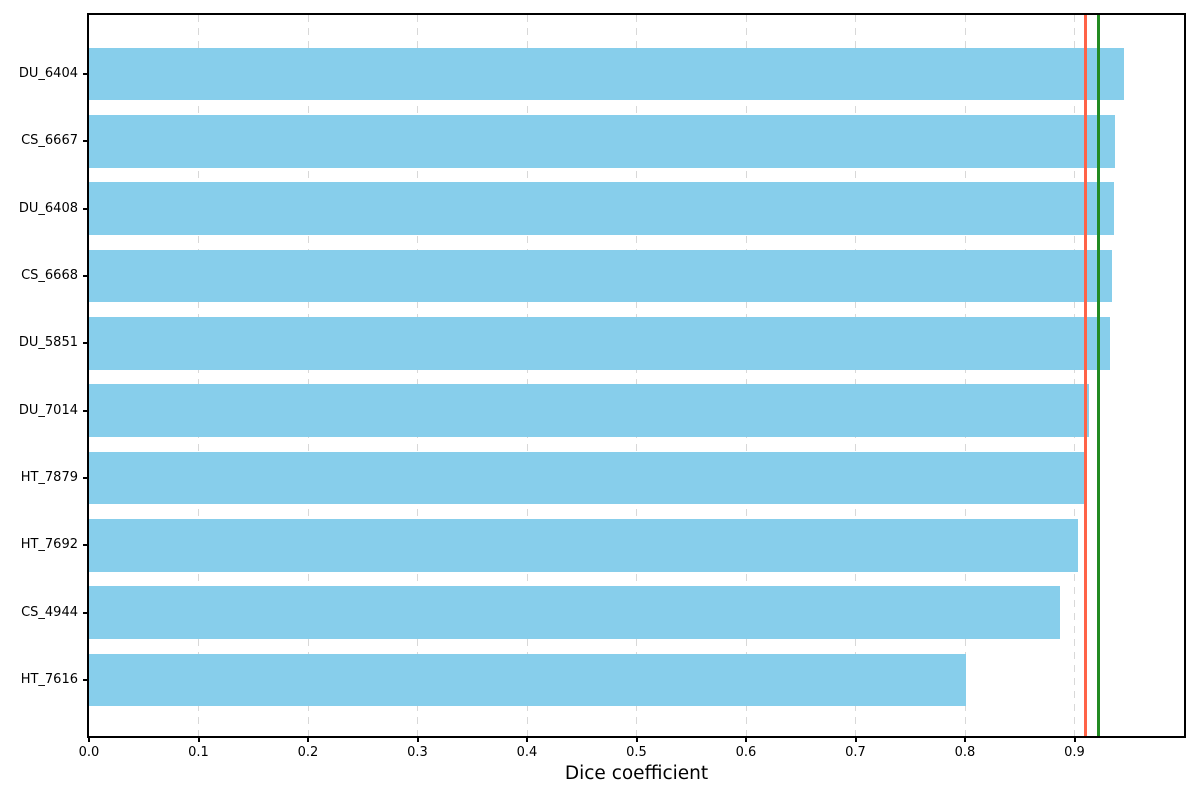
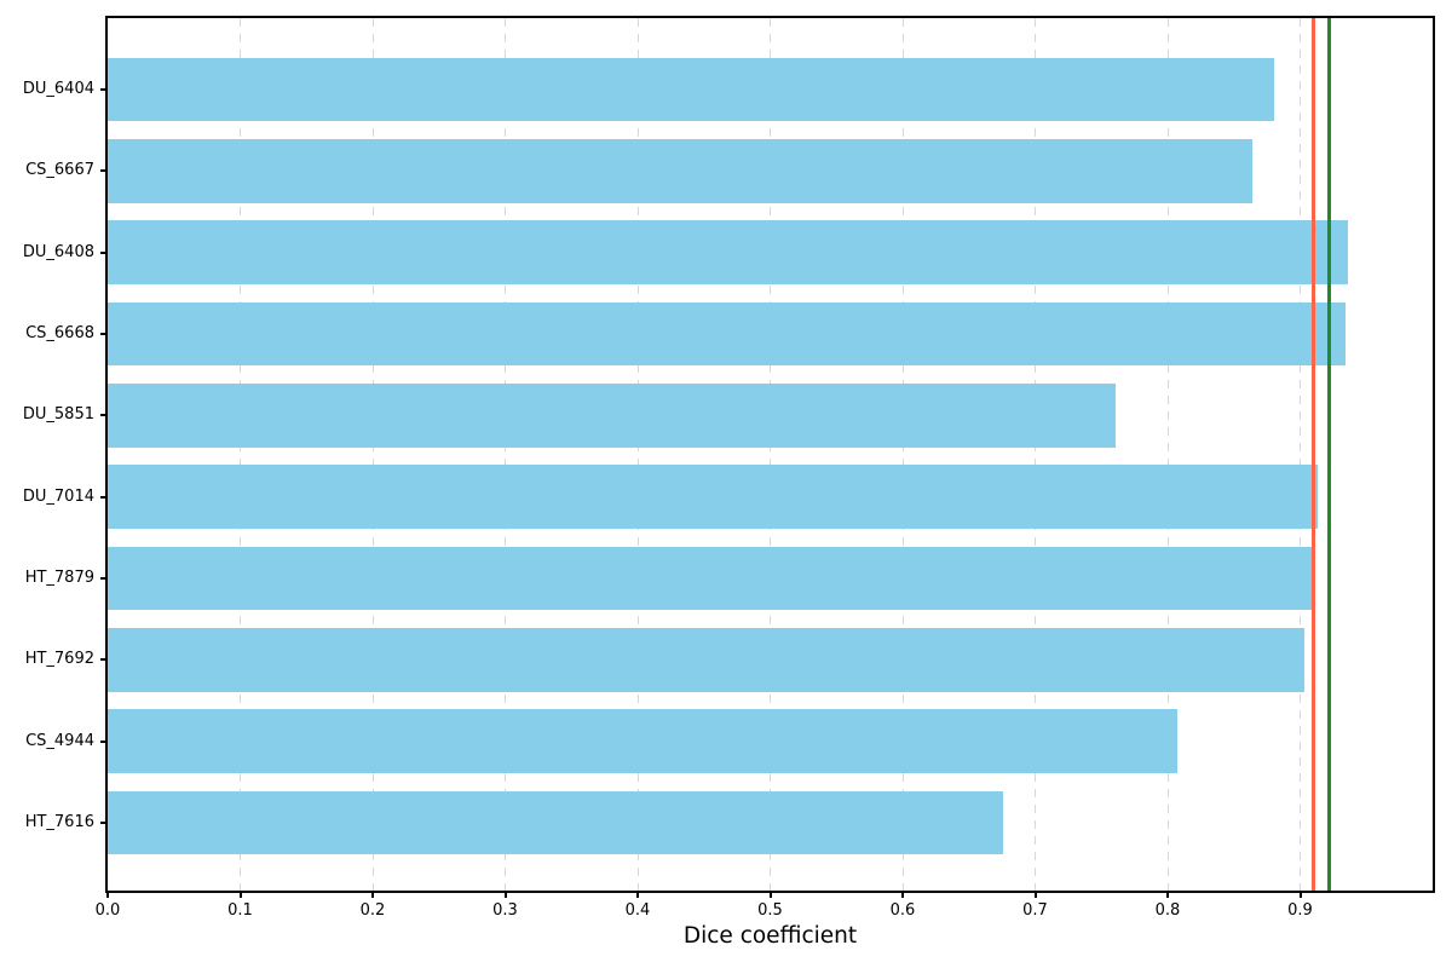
DU_6404: 0.945 -> 0.880
CS_6667: 0.937 -> 0.864
DU_5851: 0.932 -> 0.761
CS_4944: 0.887 -> 0.807
HT_7616: 0.801 -> 0.676
